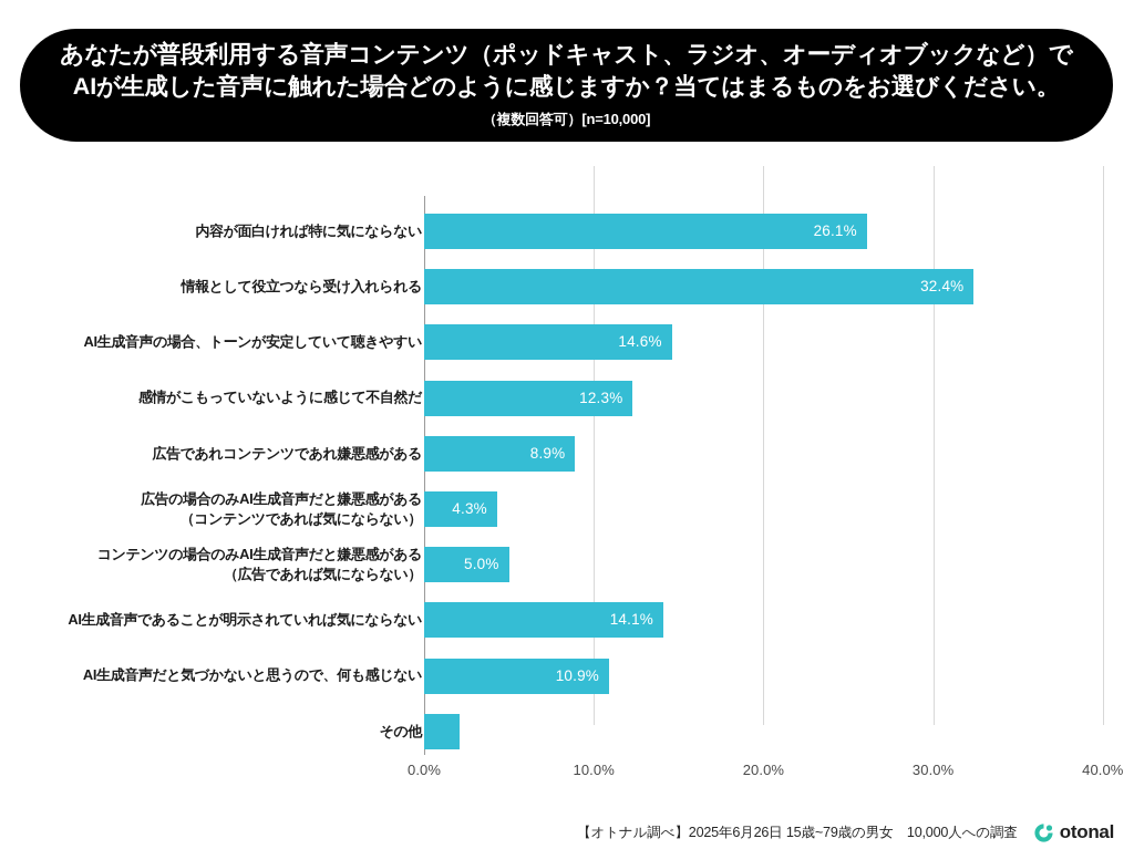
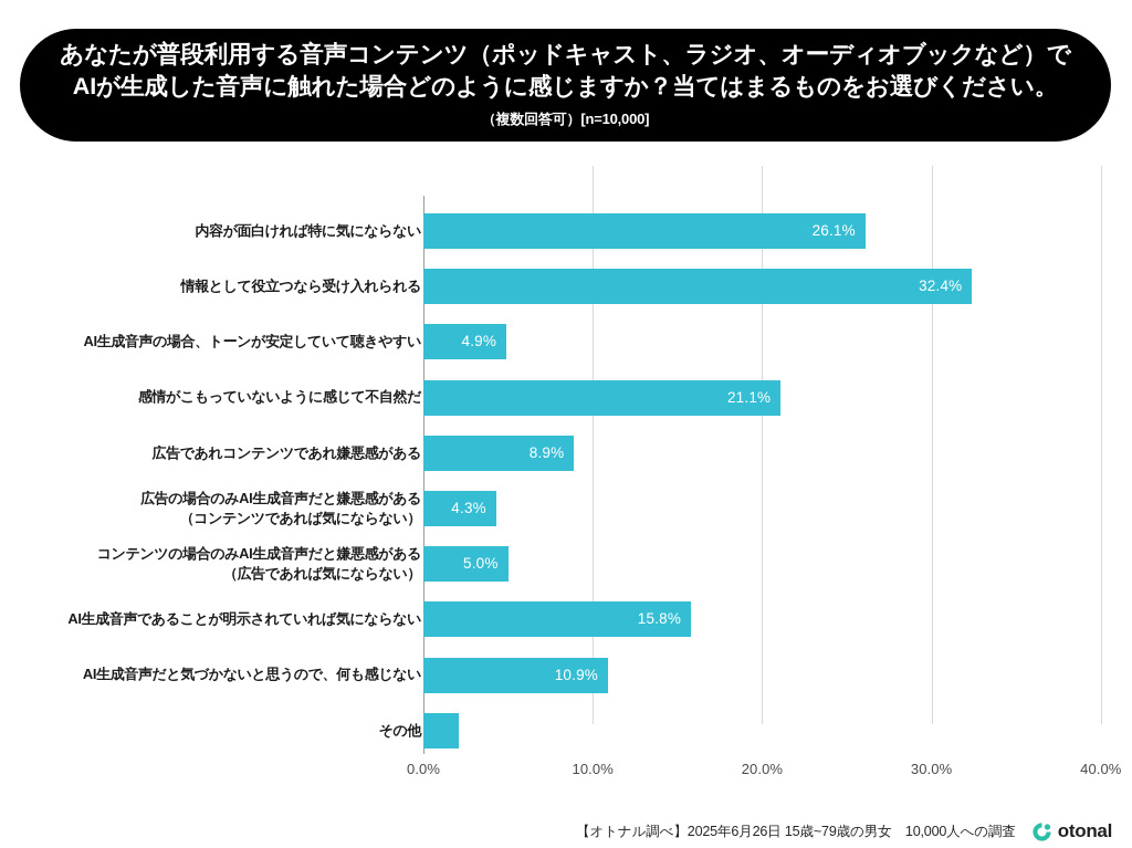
AI生成音声の場合、トーンが安定していて聴きやすい: 14.6% -> 4.9%
感情がこもっていないように感じて不自然だ: 12.3% -> 21.1%
AI生成音声であることが明示されていれば気にならない: 14.1% -> 15.8%
